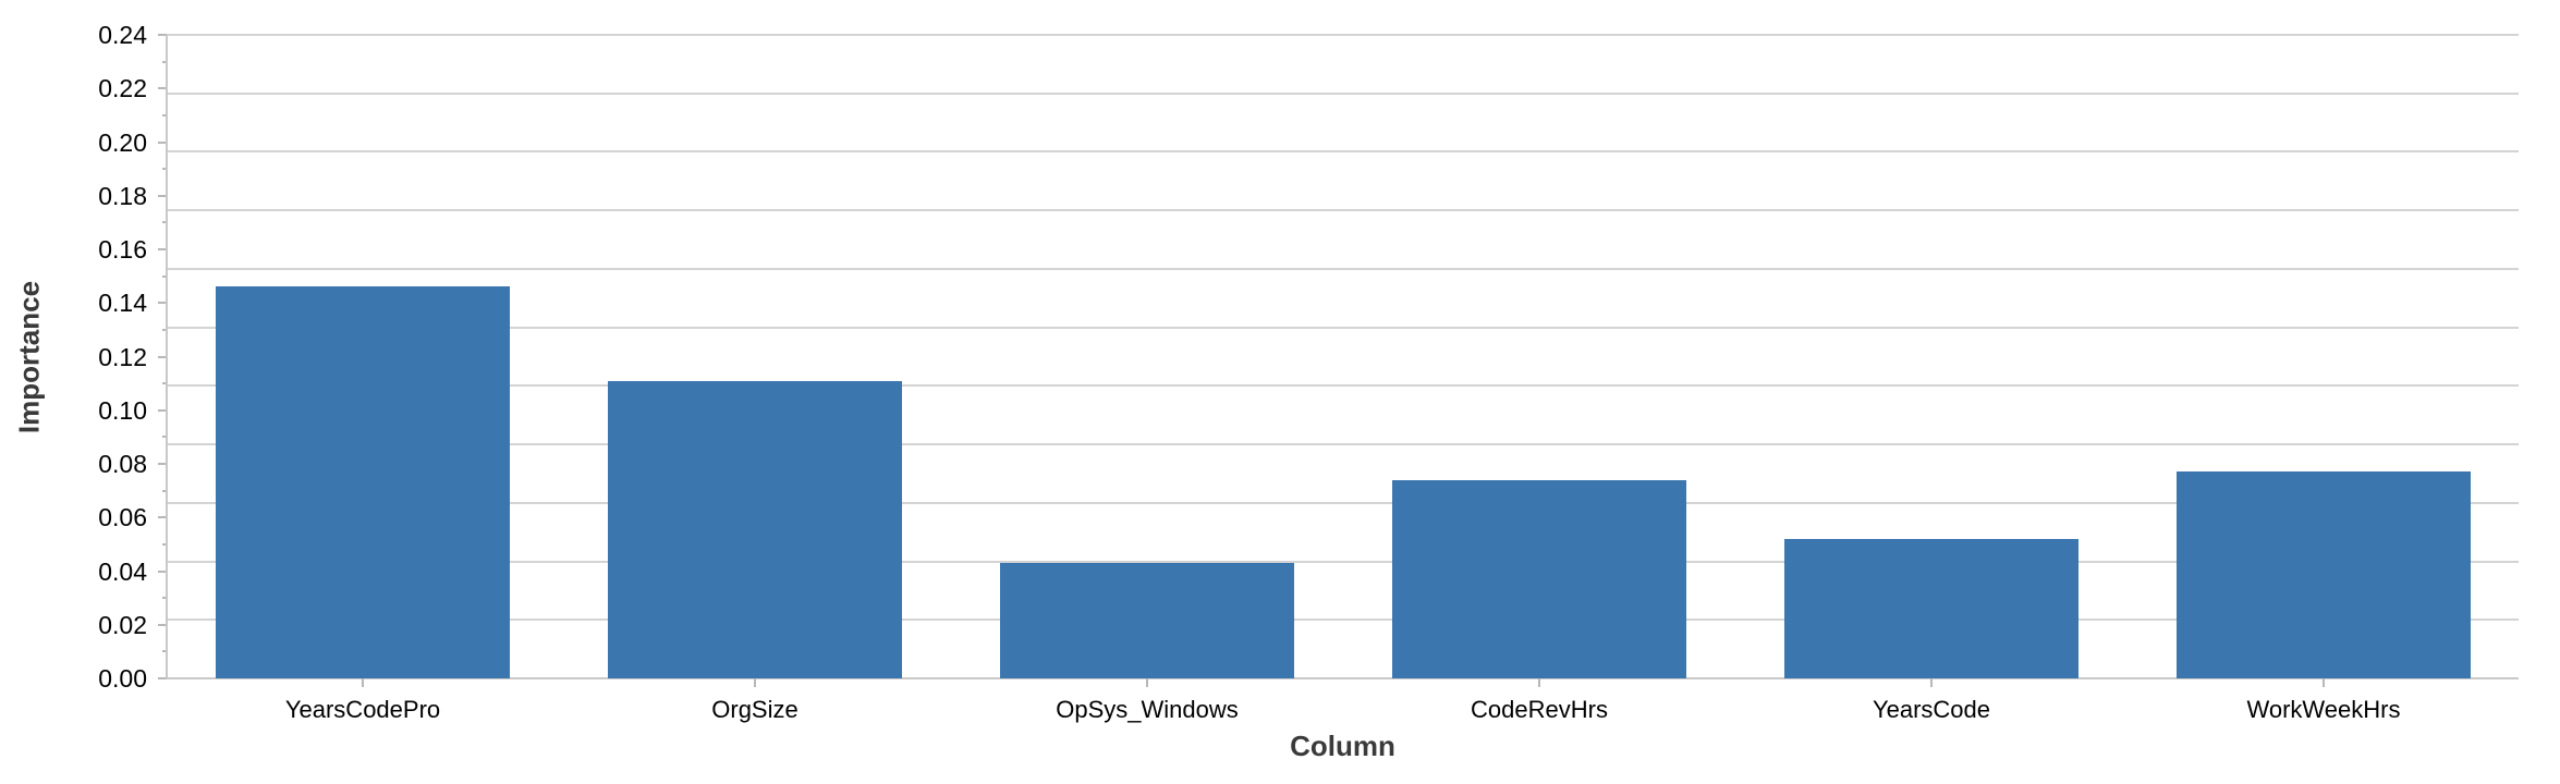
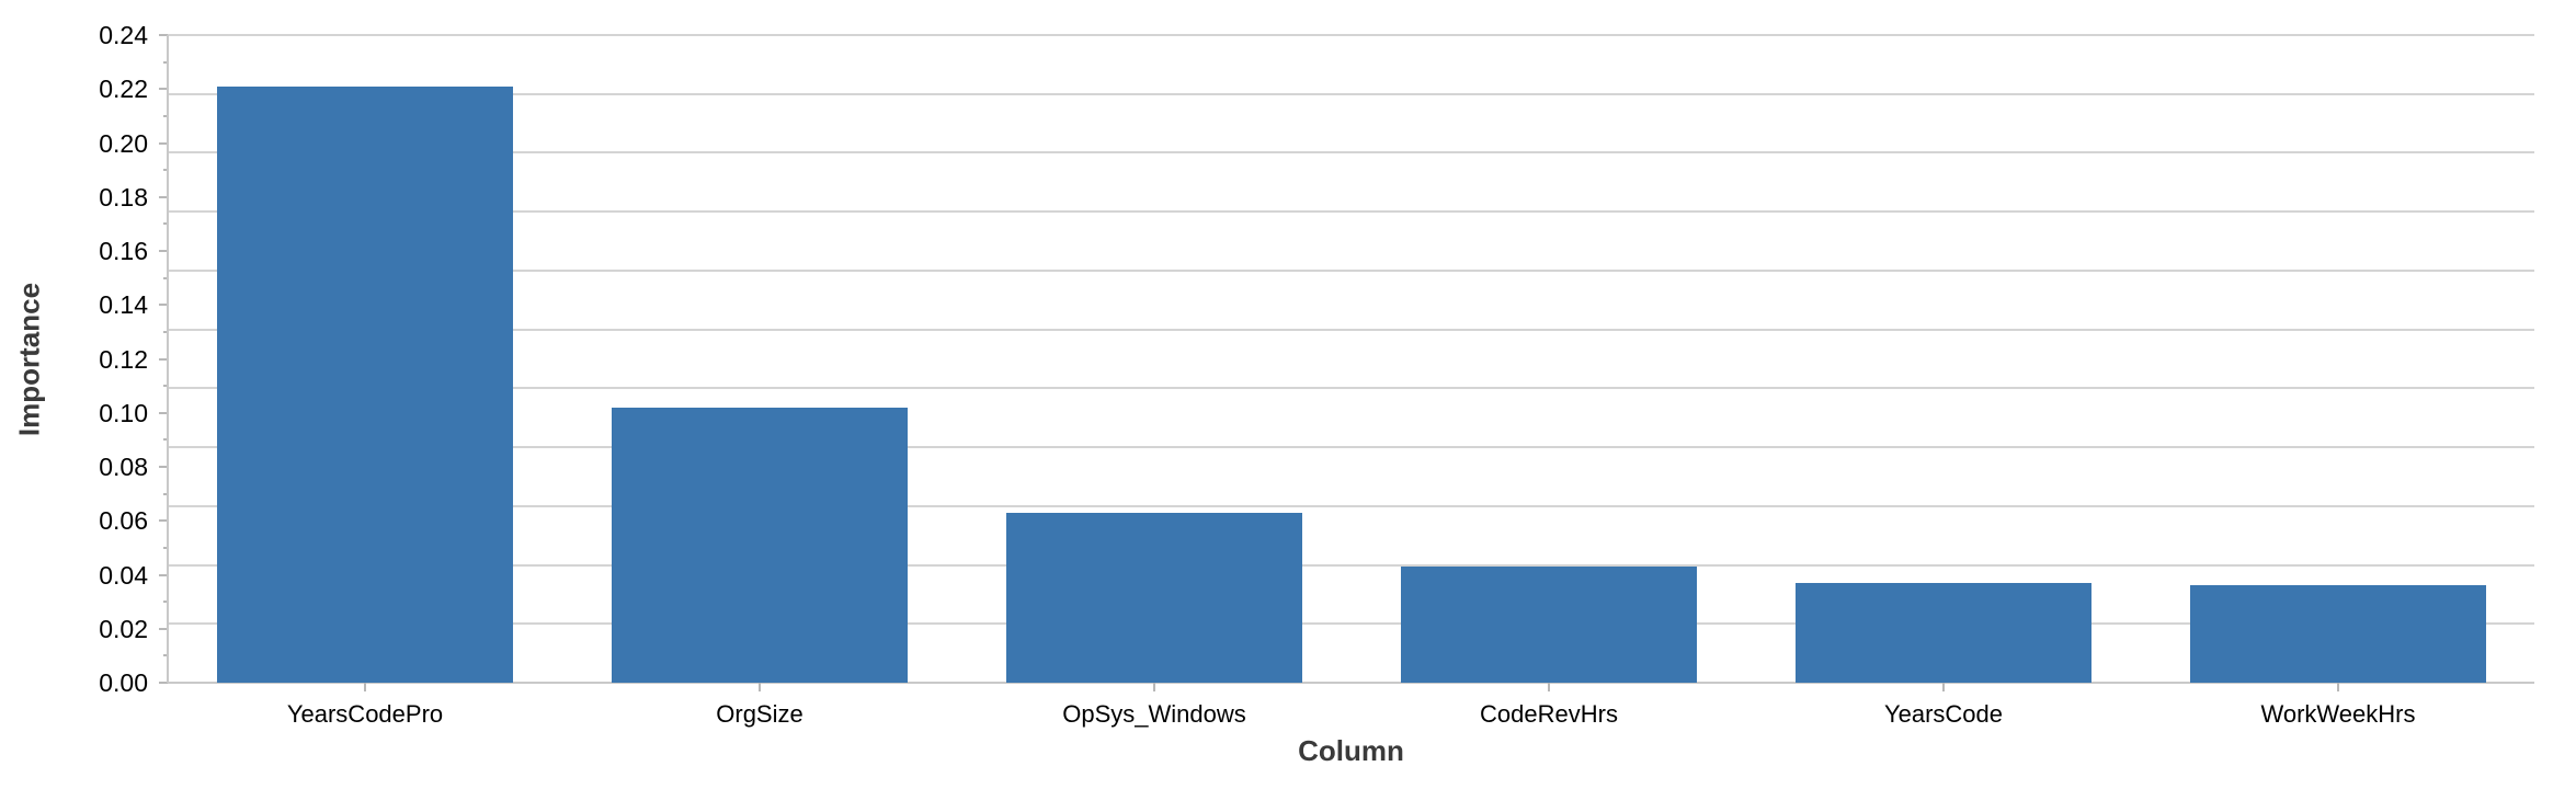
YearsCodePro: 0.146 -> 0.221
OrgSize: 0.111 -> 0.102
OpSys_Windows: 0.043 -> 0.063
CodeRevHrs: 0.074 -> 0.043
YearsCode: 0.052 -> 0.037
WorkWeekHrs: 0.077 -> 0.036
